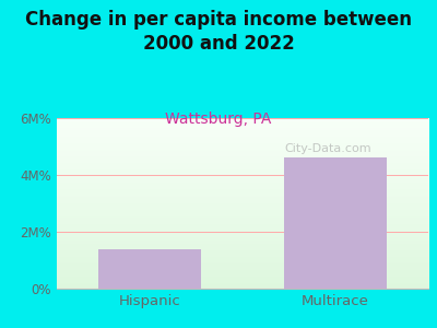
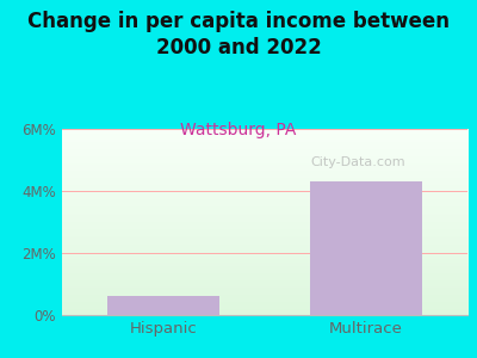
Hispanic: 1.4M% -> 0.6M%
Multirace: 4.6M% -> 4.3M%
